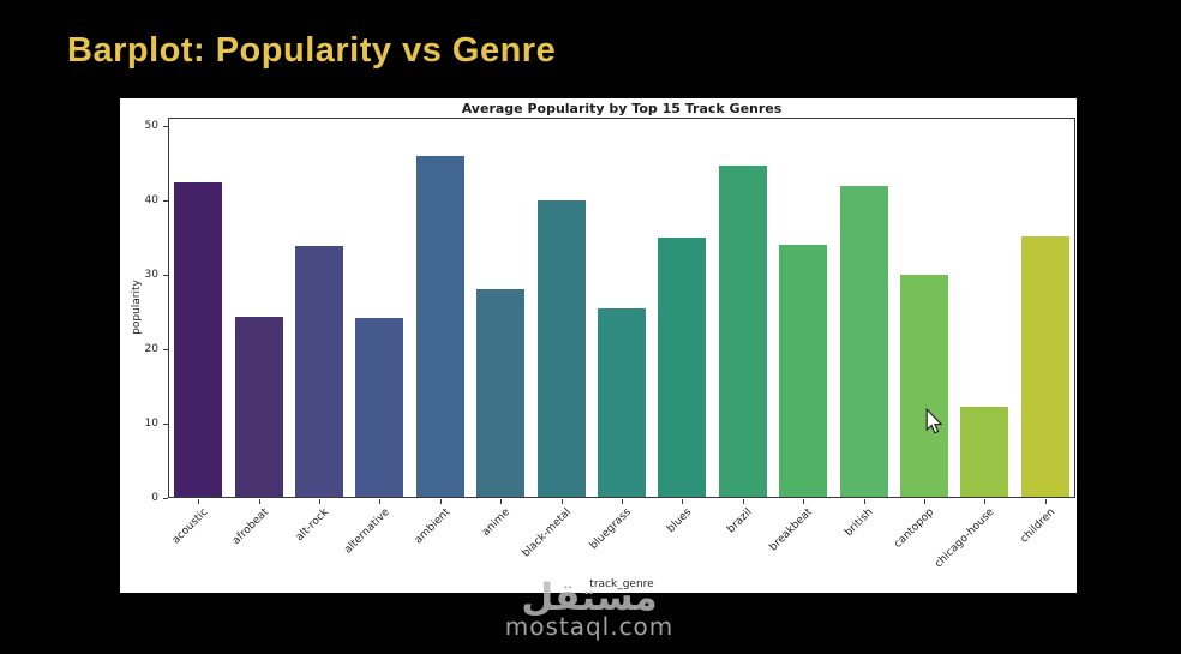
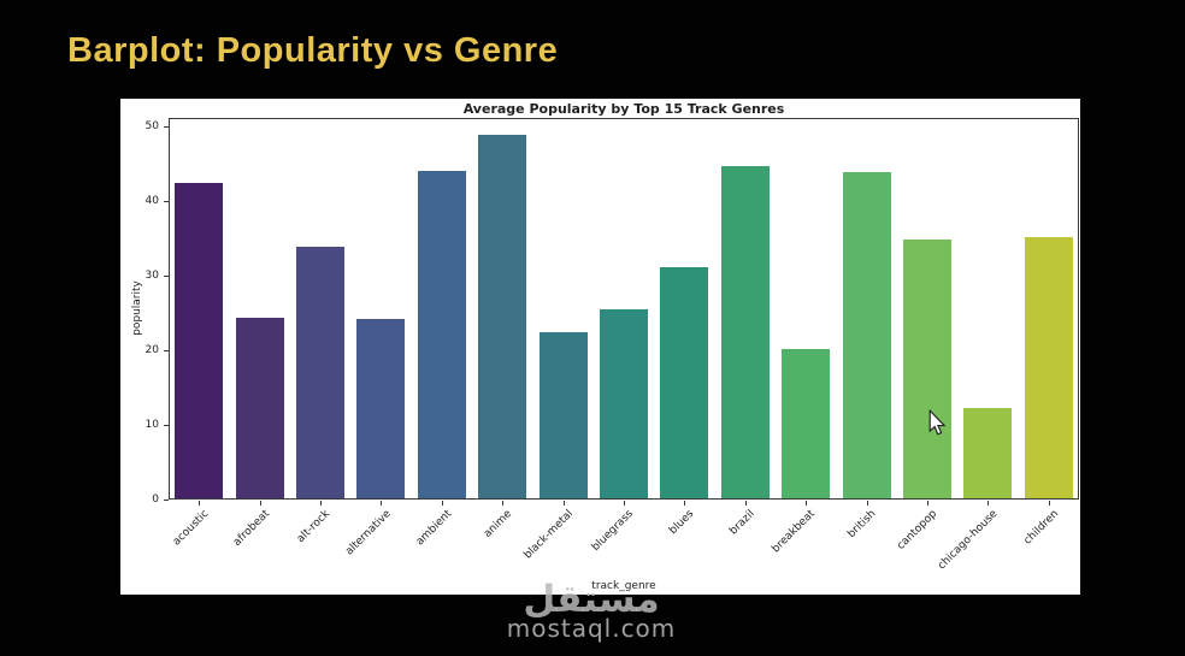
ambient: 46 -> 44
anime: 28 -> 49
black-metal: 40 -> 22
blues: 35 -> 31
breakbeat: 34 -> 20
british: 42 -> 44
cantopop: 30 -> 35
